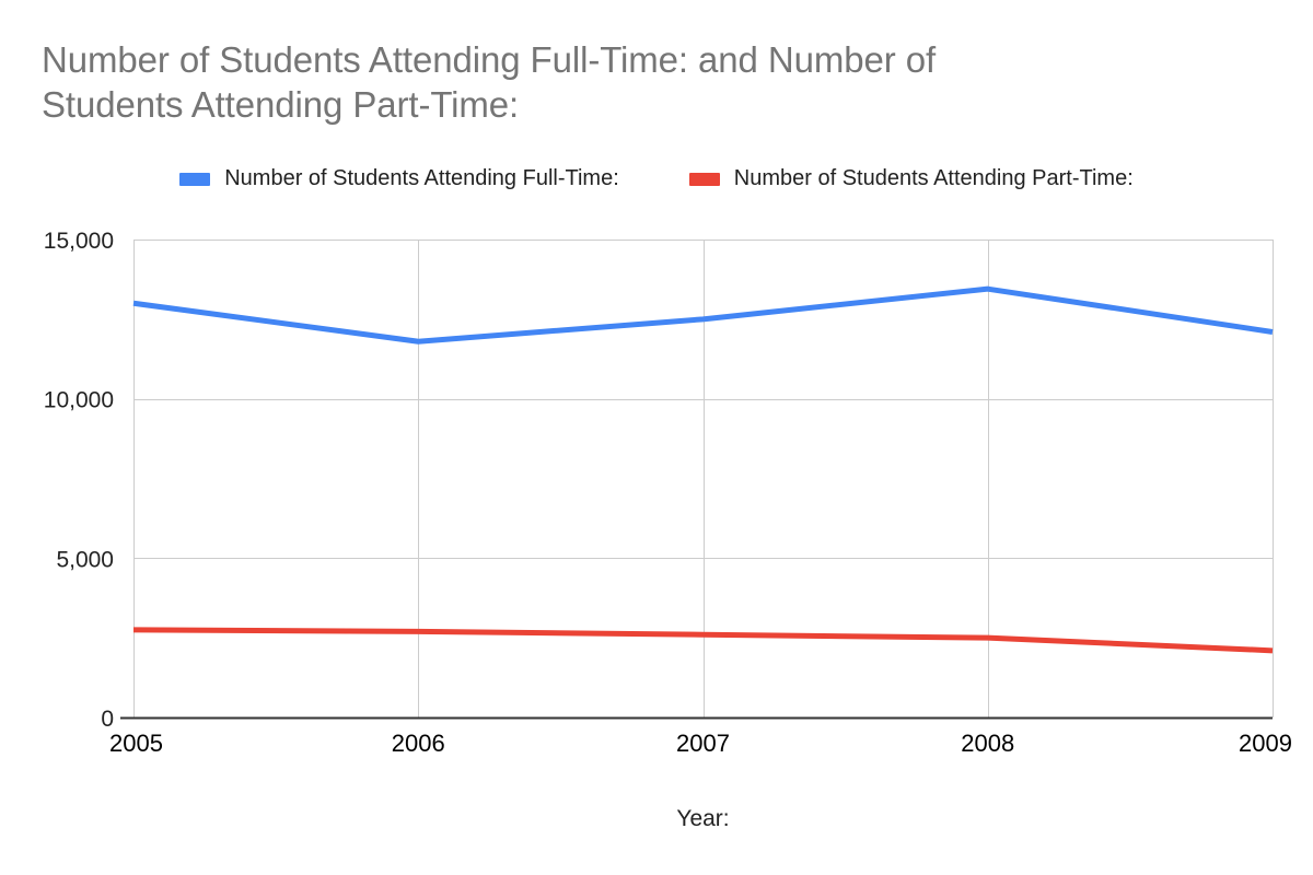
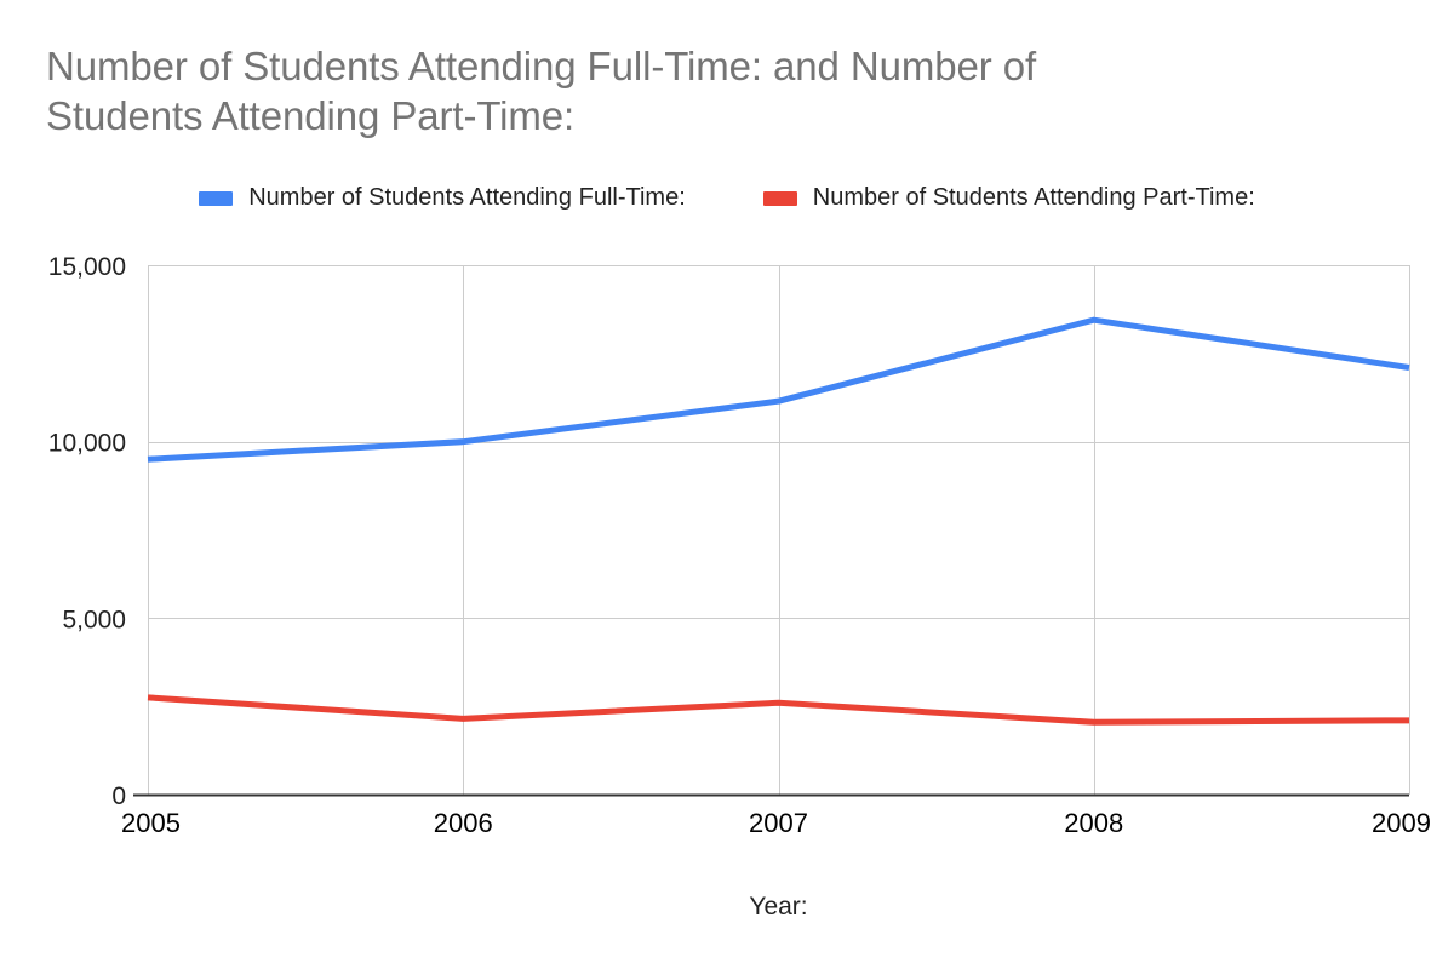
Number of Students Attending Full-Time:/2005: 13000 -> 9500
Number of Students Attending Full-Time:/2006: 11800 -> 10000
Number of Students Attending Part-Time:/2006: 2700 -> 2200
Number of Students Attending Full-Time:/2007: 12500 -> 11200
Number of Students Attending Part-Time:/2008: 2500 -> 2000
